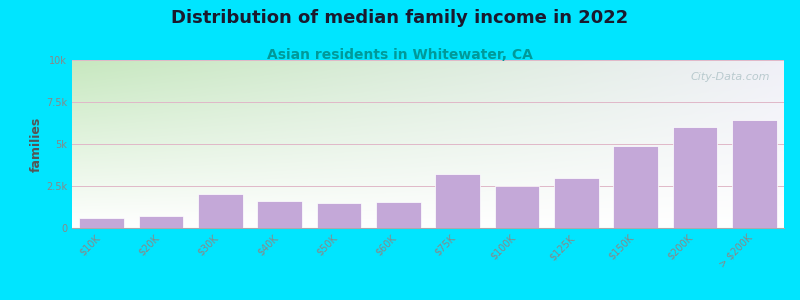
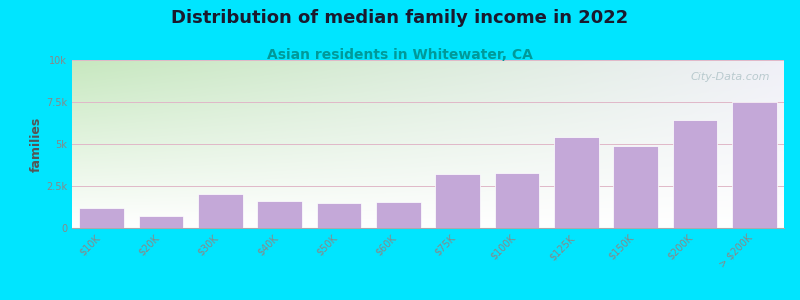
$10K: 0.6k -> 1.2k
$100K: 2.5k -> 3.3k
$125K: 3.0k -> 5.4k
$200K: 6.0k -> 6.4k
> $200K: 6.4k -> 7.5k
